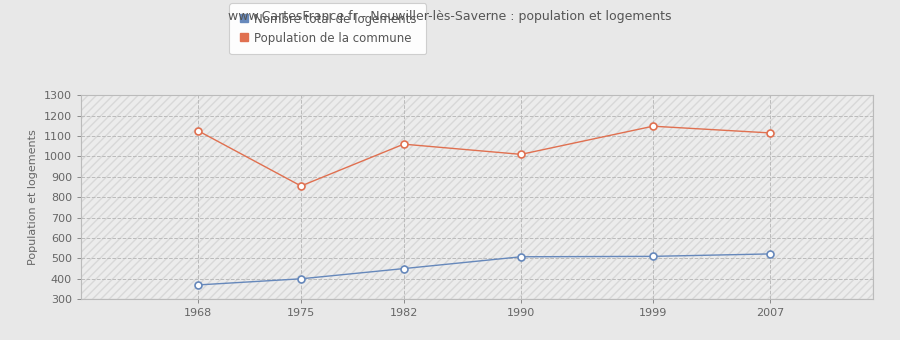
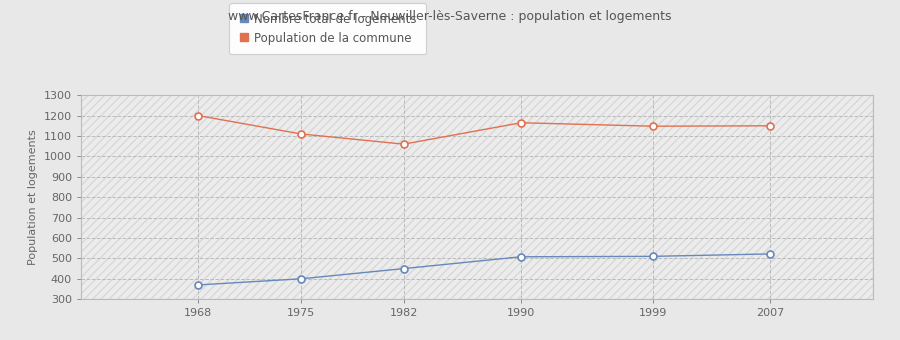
Population de la commune/1968: 1125 -> 1200
Population de la commune/1975: 855 -> 1110
Population de la commune/1990: 1010 -> 1165
Population de la commune/2007: 1115 -> 1150
